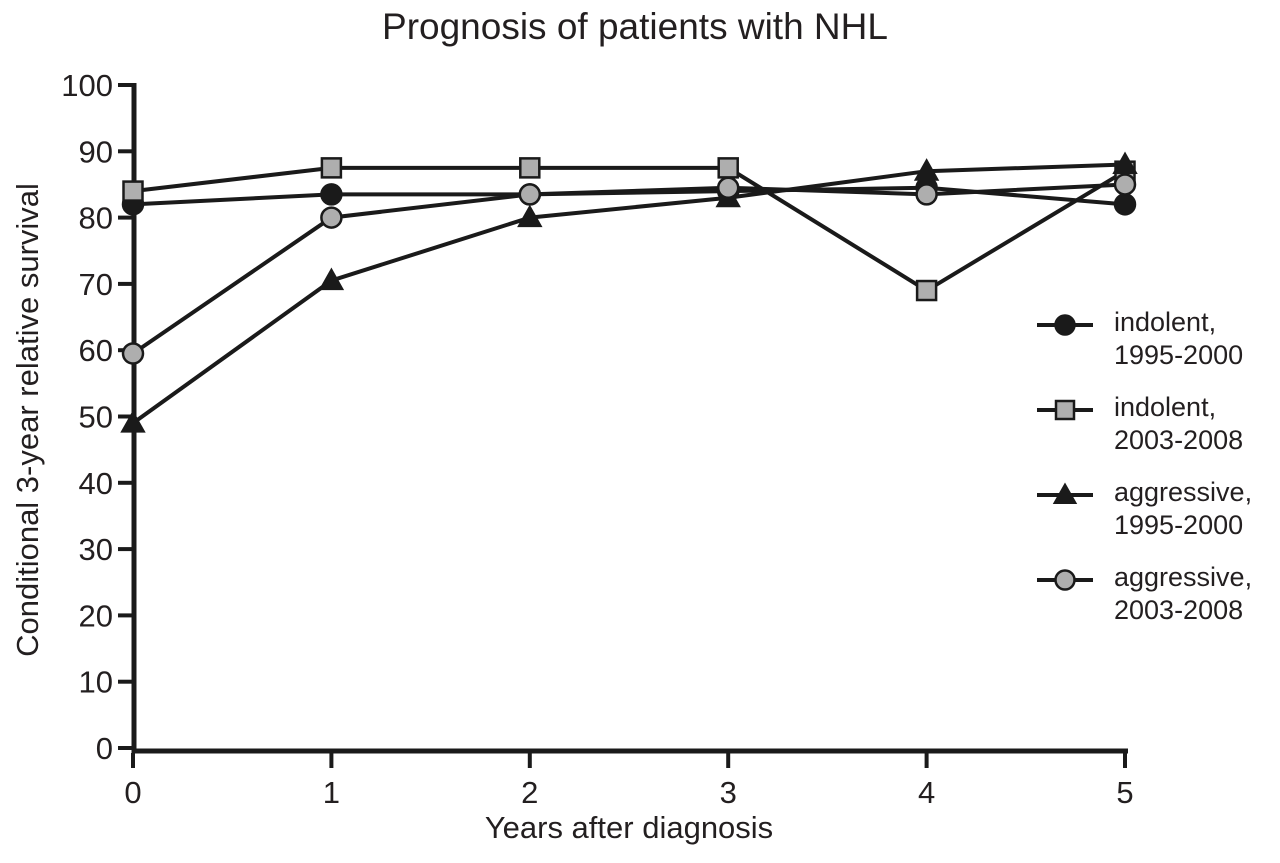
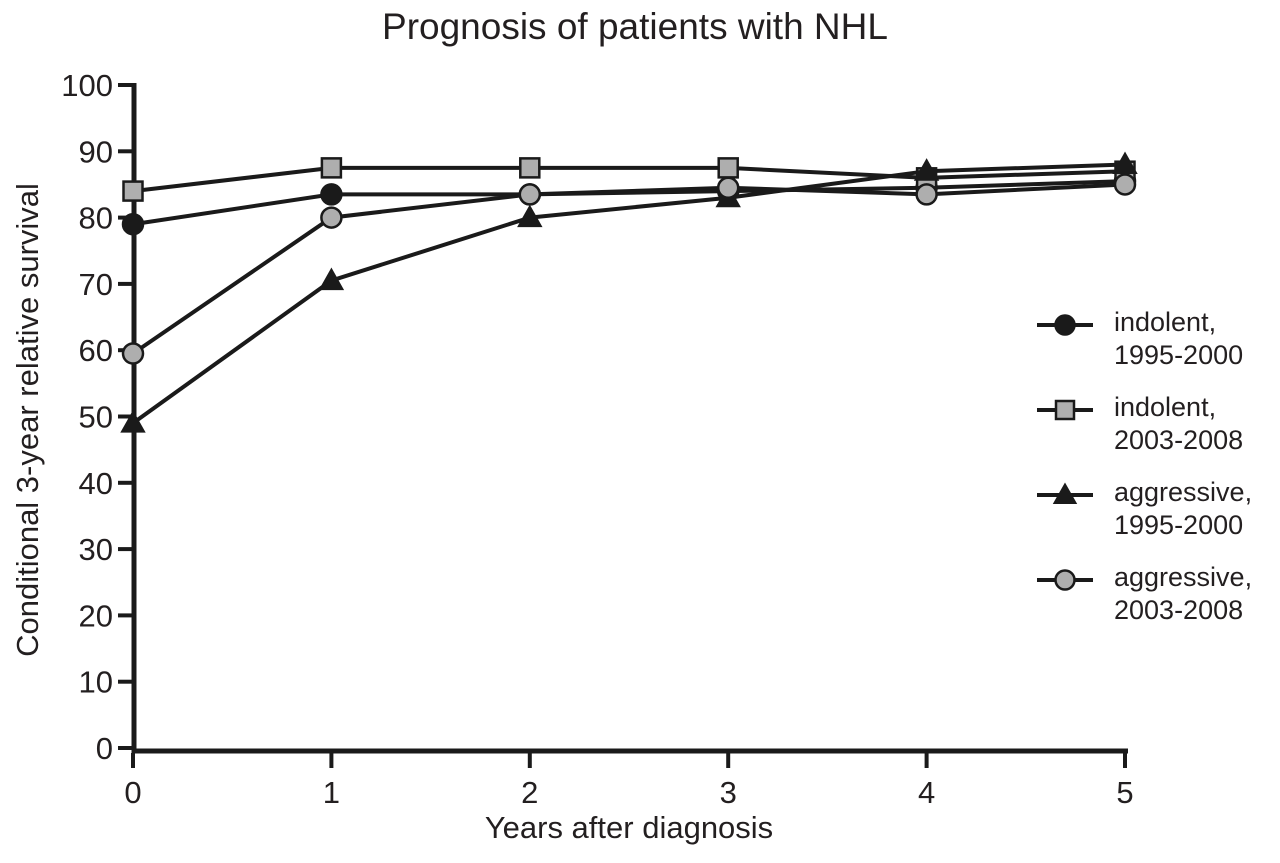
indolent, 1995-2000/0: 82 -> 79
indolent, 2003-2008/4: 69 -> 86
indolent, 1995-2000/5: 82 -> 86
